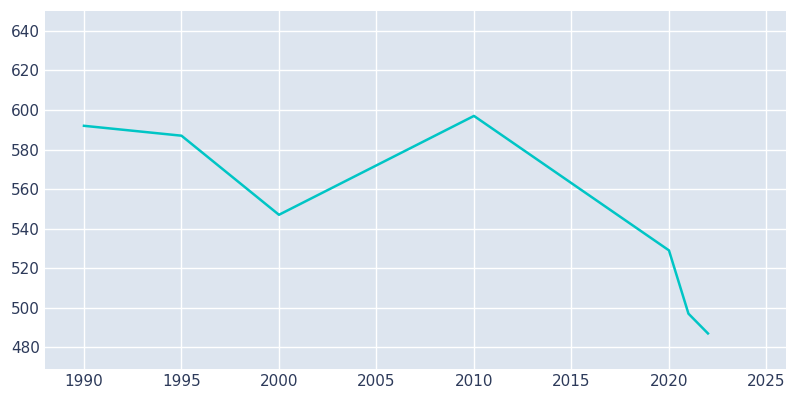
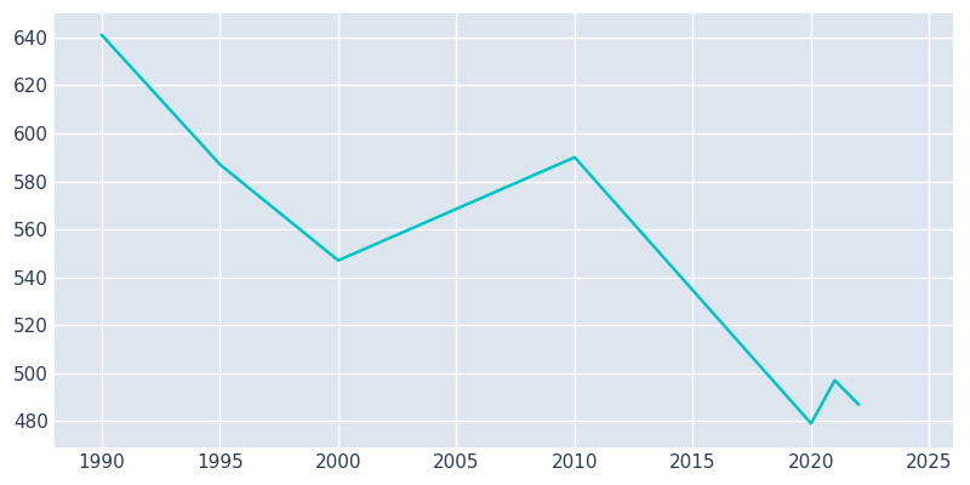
1990: 592 -> 641
2010: 597 -> 590
2020: 529 -> 479
